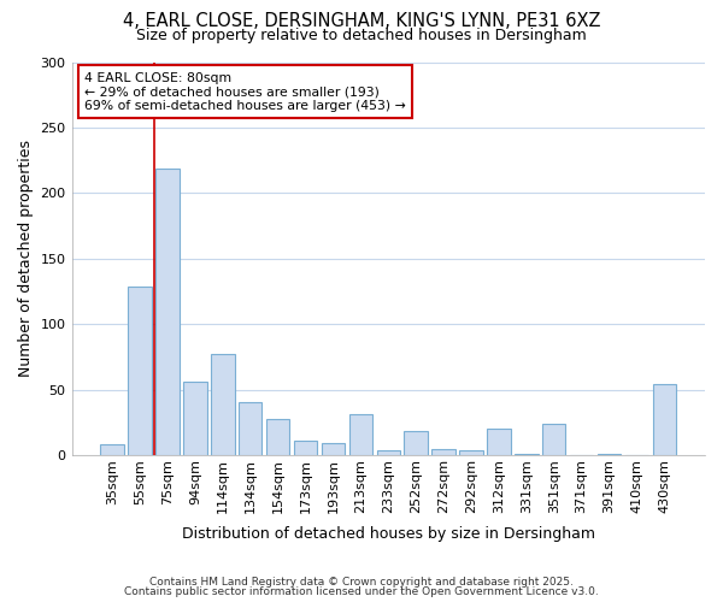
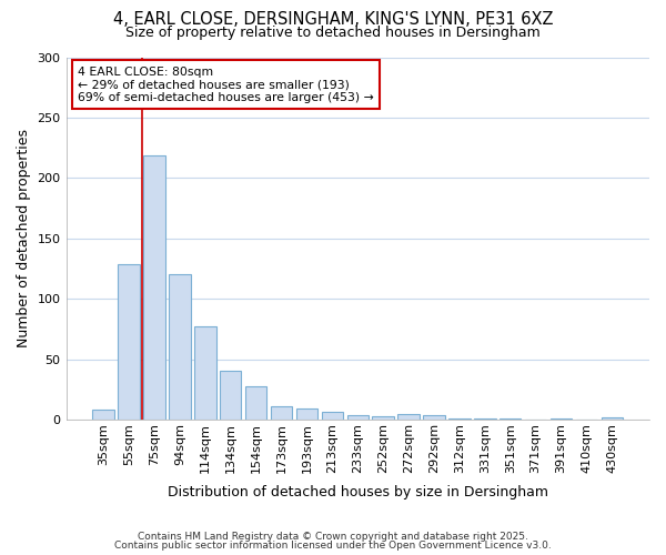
94sqm: 56 -> 120
213sqm: 31 -> 6
252sqm: 18 -> 3
312sqm: 20 -> 1
351sqm: 24 -> 1
430sqm: 54 -> 2
